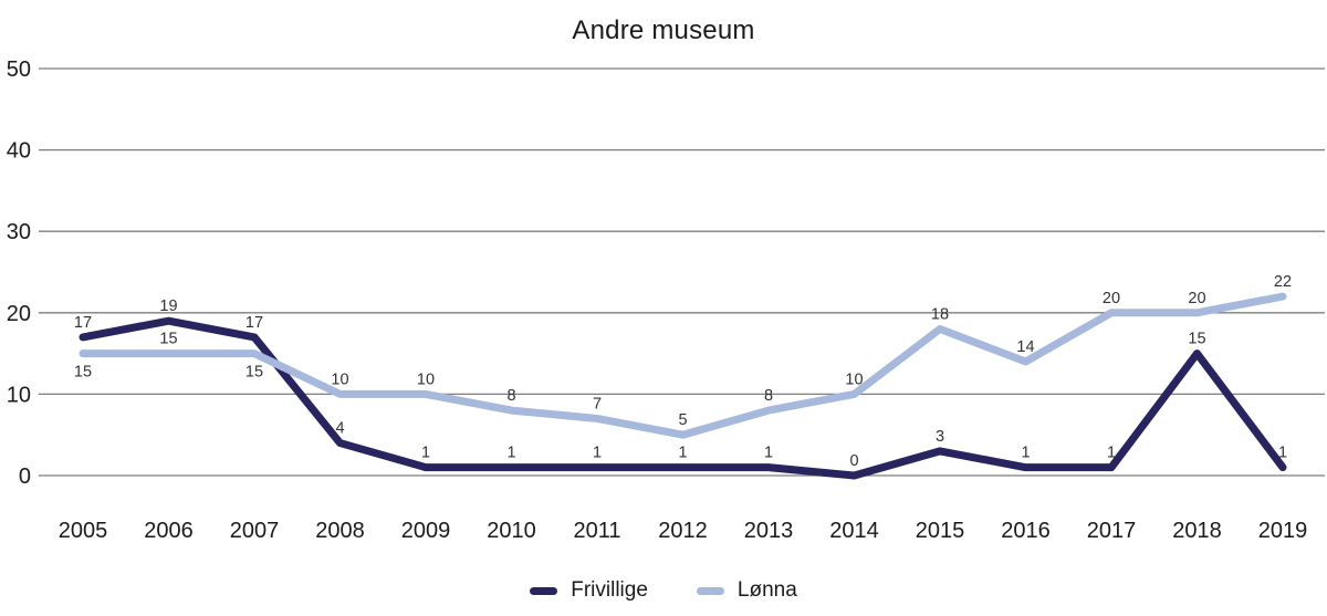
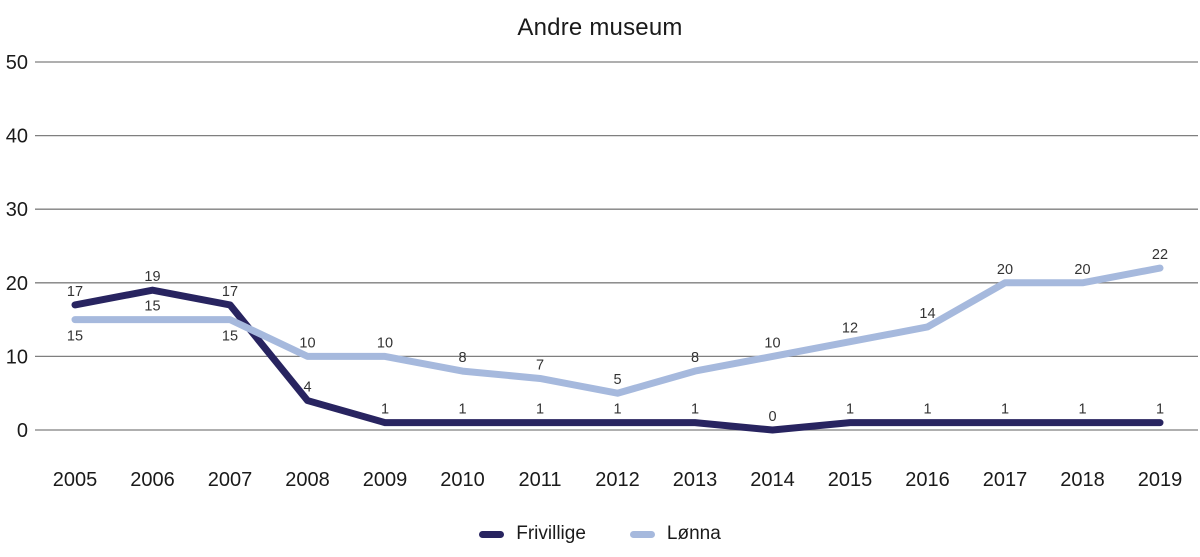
Frivillige/2015: 3 -> 1
Lønna/2015: 18 -> 12
Frivillige/2018: 15 -> 1
